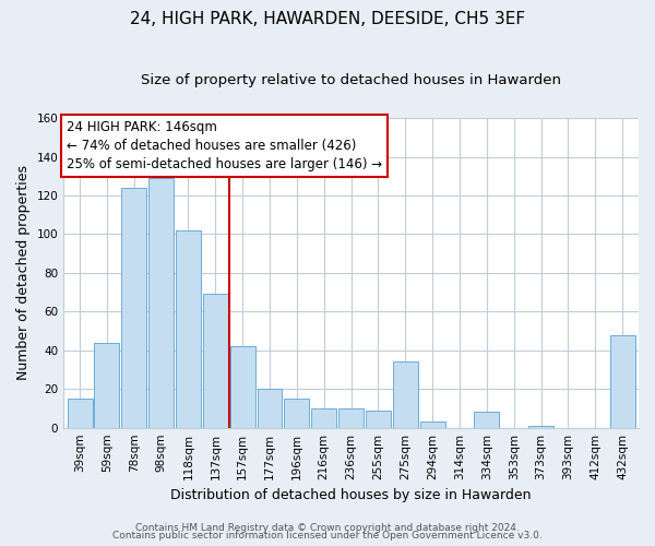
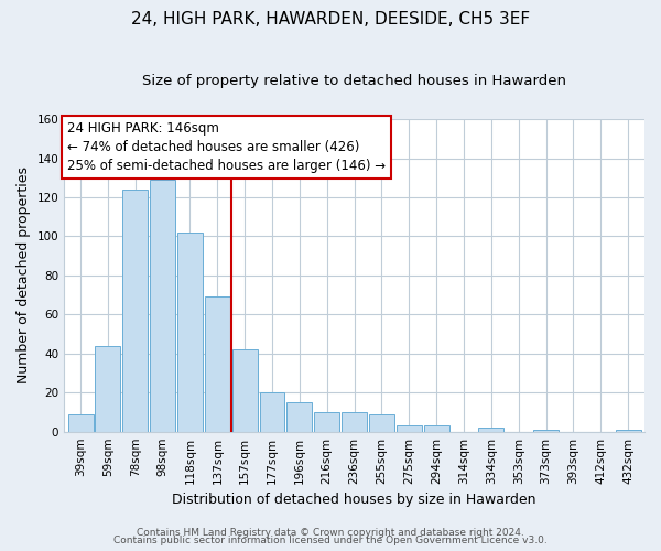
39sqm: 15 -> 9
275sqm: 34 -> 3
334sqm: 8 -> 2
432sqm: 48 -> 1
